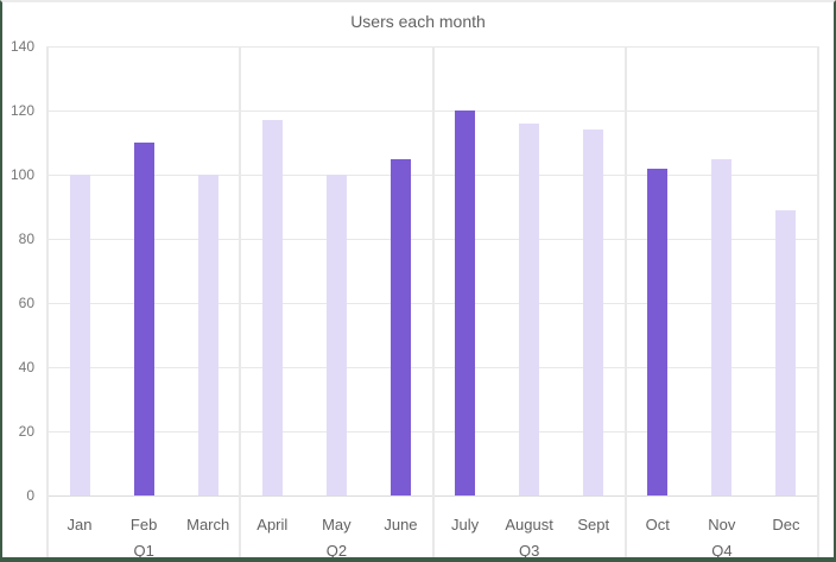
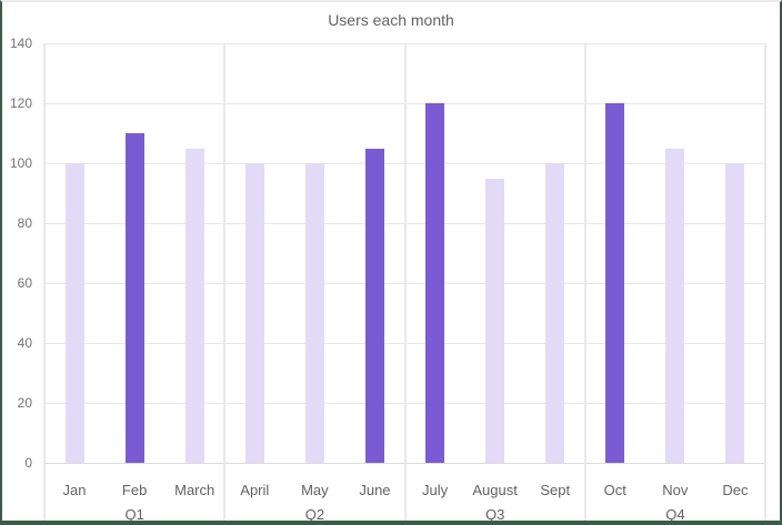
March: 100 -> 105
April: 117 -> 100
August: 116 -> 95
Sept: 114 -> 100
Oct: 102 -> 120
Dec: 89 -> 100
